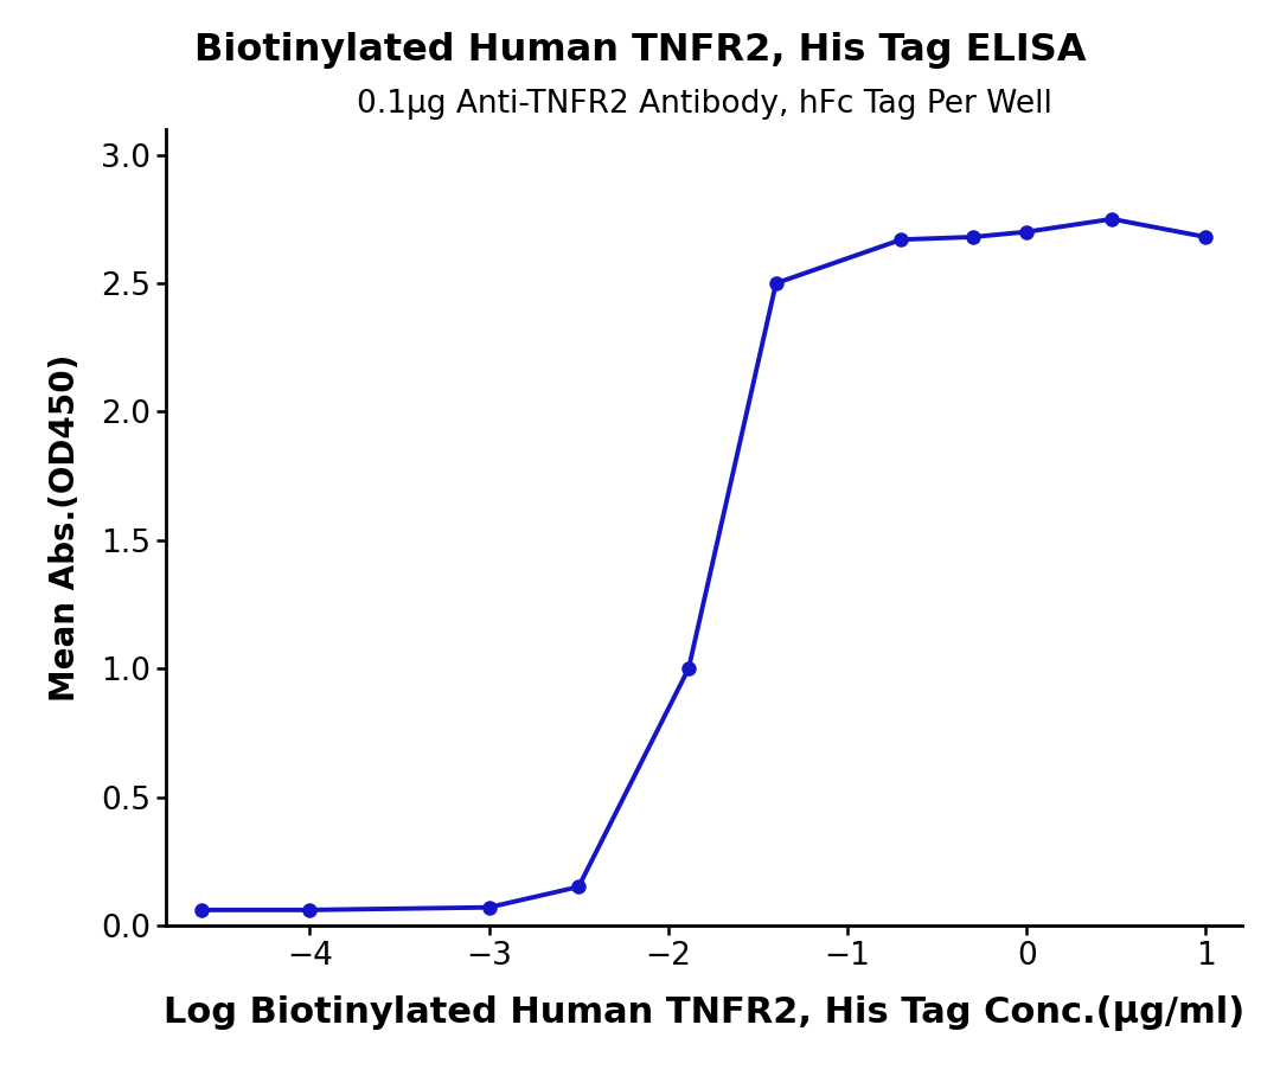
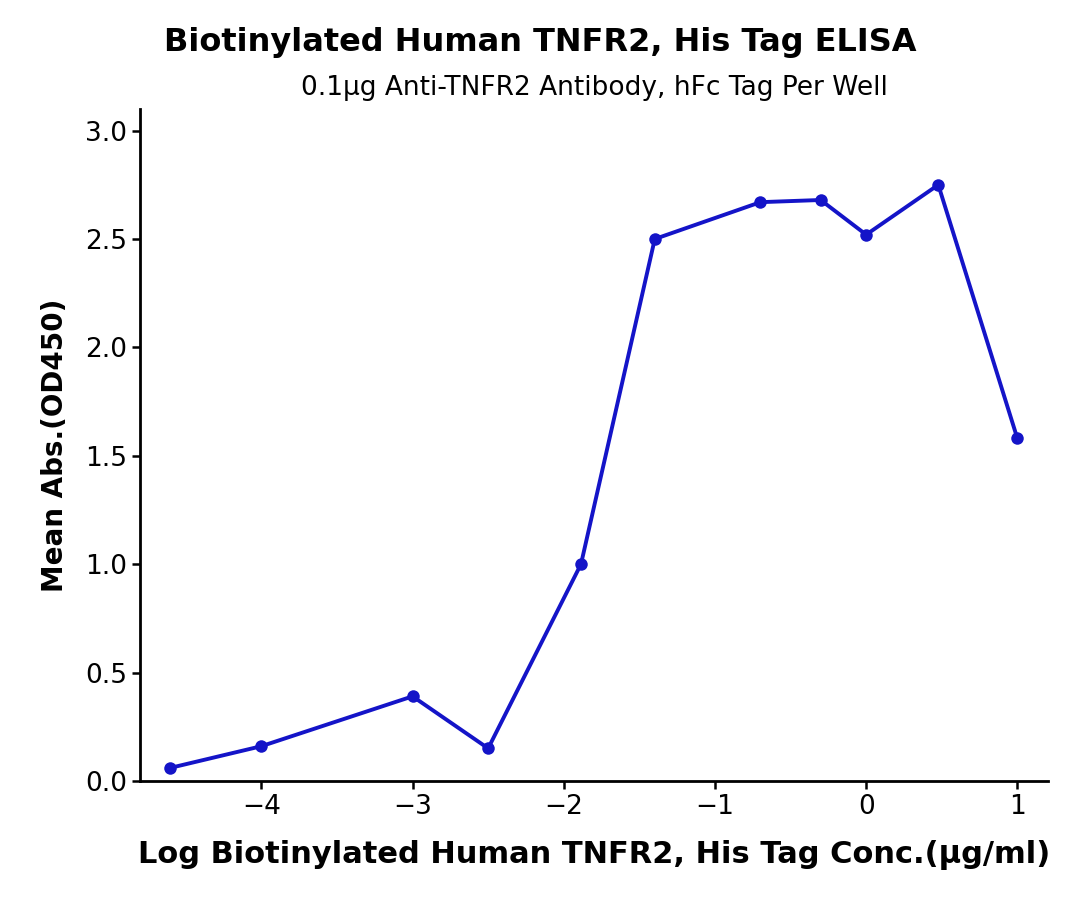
−4: 0.06 -> 0.16
−3: 0.07 -> 0.39
0: 2.70 -> 2.52
1: 2.68 -> 1.58
